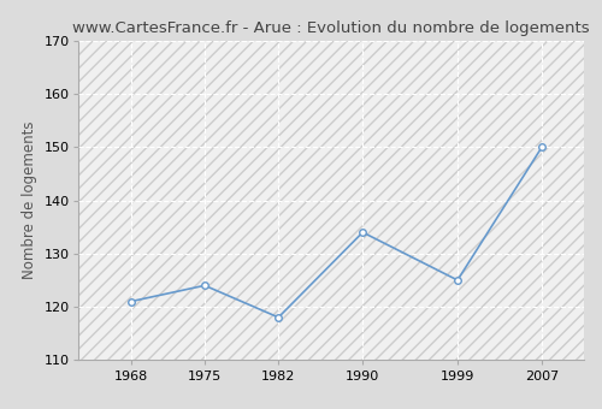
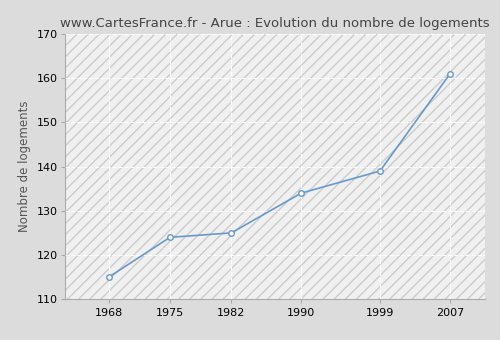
1968: 121 -> 115
1982: 118 -> 125
1999: 125 -> 139
2007: 150 -> 161
